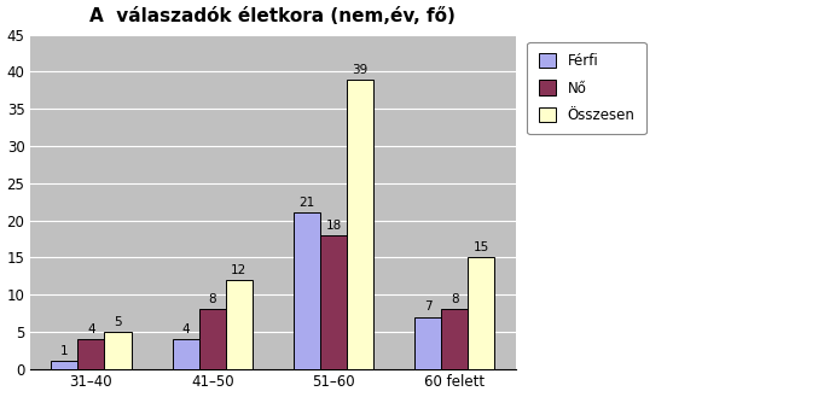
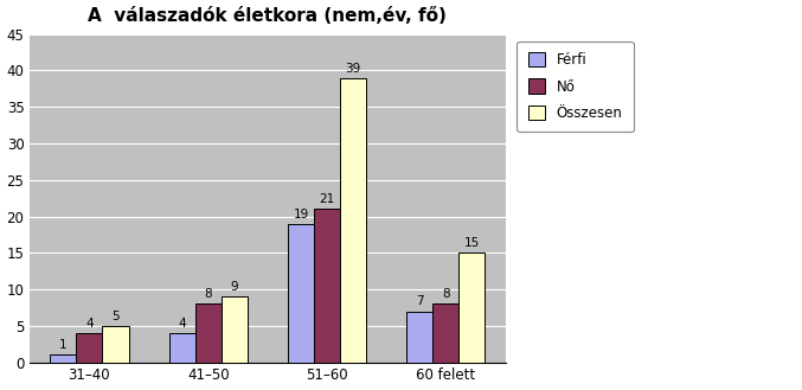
Összesen/41–50: 12 -> 9
Férfi/51–60: 21 -> 19
Nő/51–60: 18 -> 21
